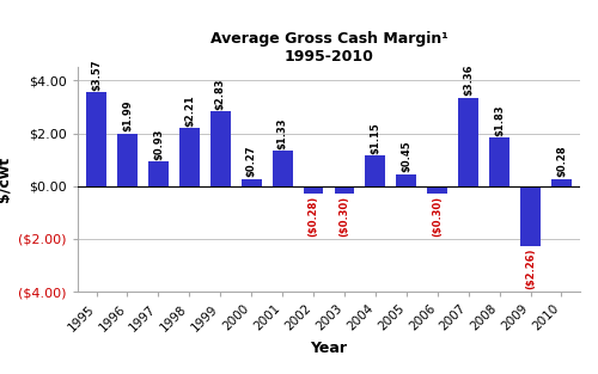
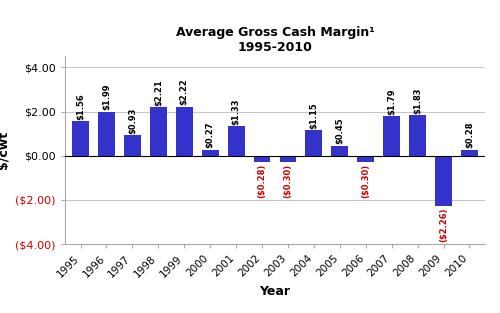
1995: $3.57 -> $1.56
1999: $2.83 -> $2.22
2007: $3.36 -> $1.79
